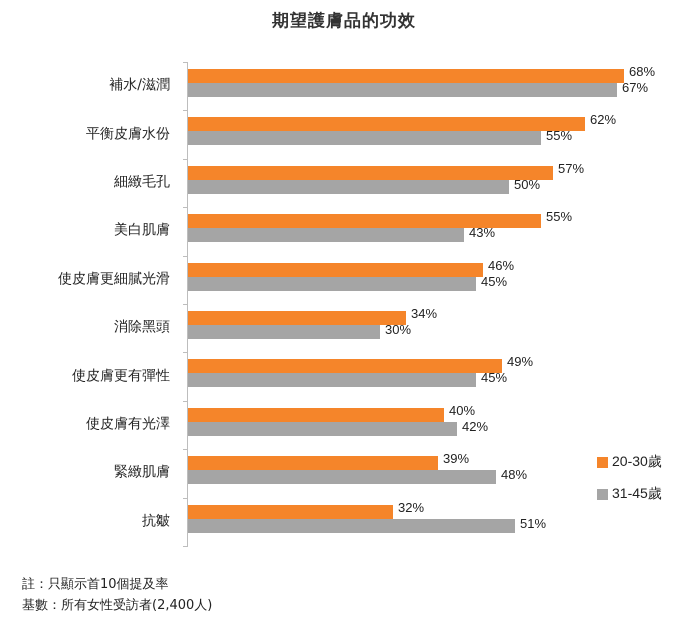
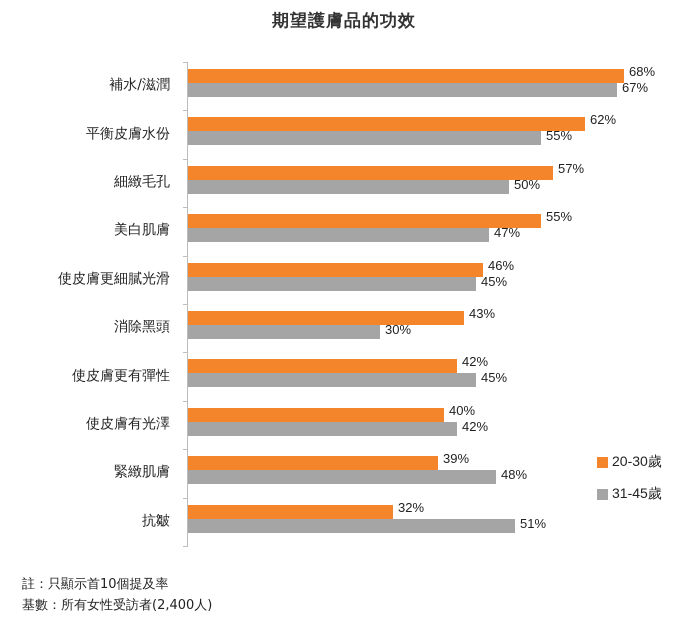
31-45歲/美白肌膚: 43% -> 47%
20-30歲/消除黑頭: 34% -> 43%
20-30歲/使皮膚更有彈性: 49% -> 42%
